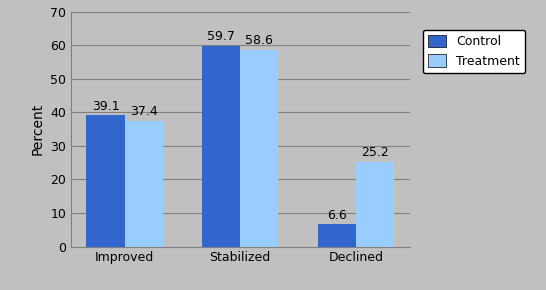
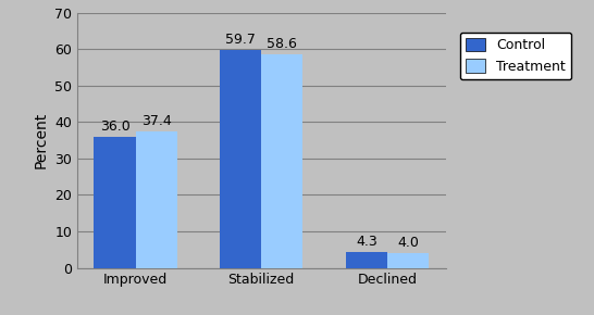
Control/Improved: 39.1 -> 36.0
Control/Declined: 6.6 -> 4.3
Treatment/Declined: 25.2 -> 4.0
